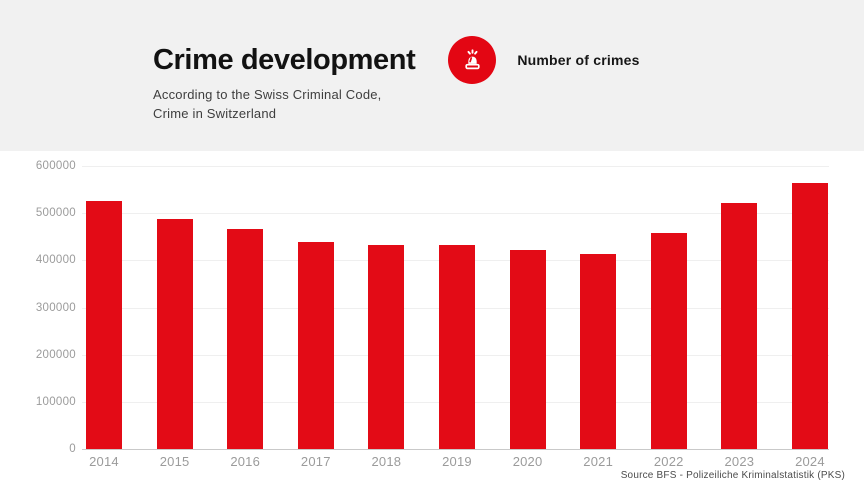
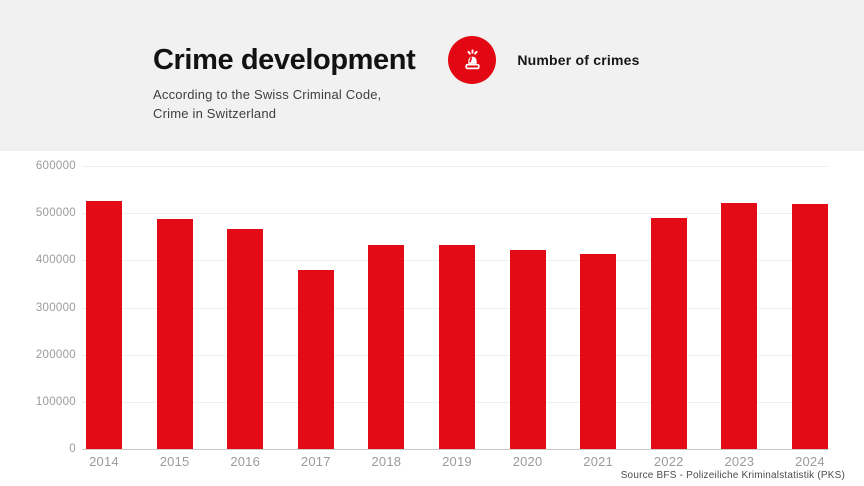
2017: 440000 -> 380000
2022: 460000 -> 490000
2024: 560000 -> 520000
